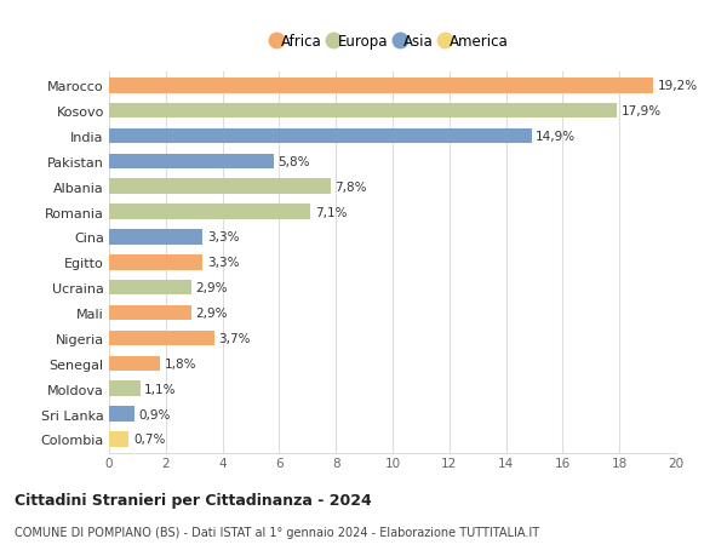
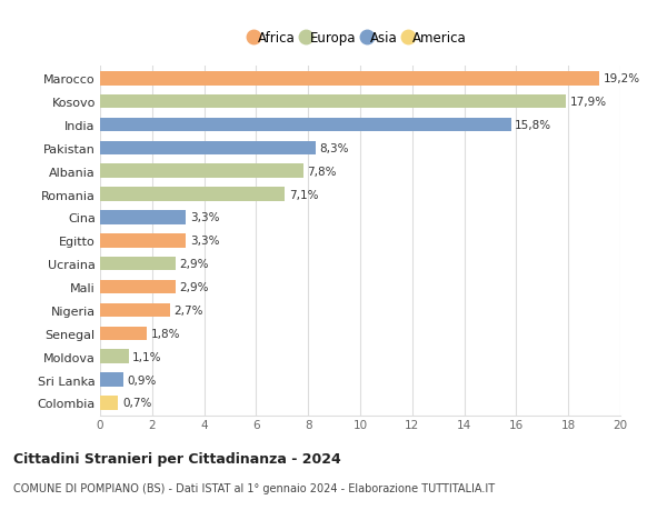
India: 14,9% -> 15,8%
Pakistan: 5,8% -> 8,3%
Nigeria: 3,7% -> 2,7%
